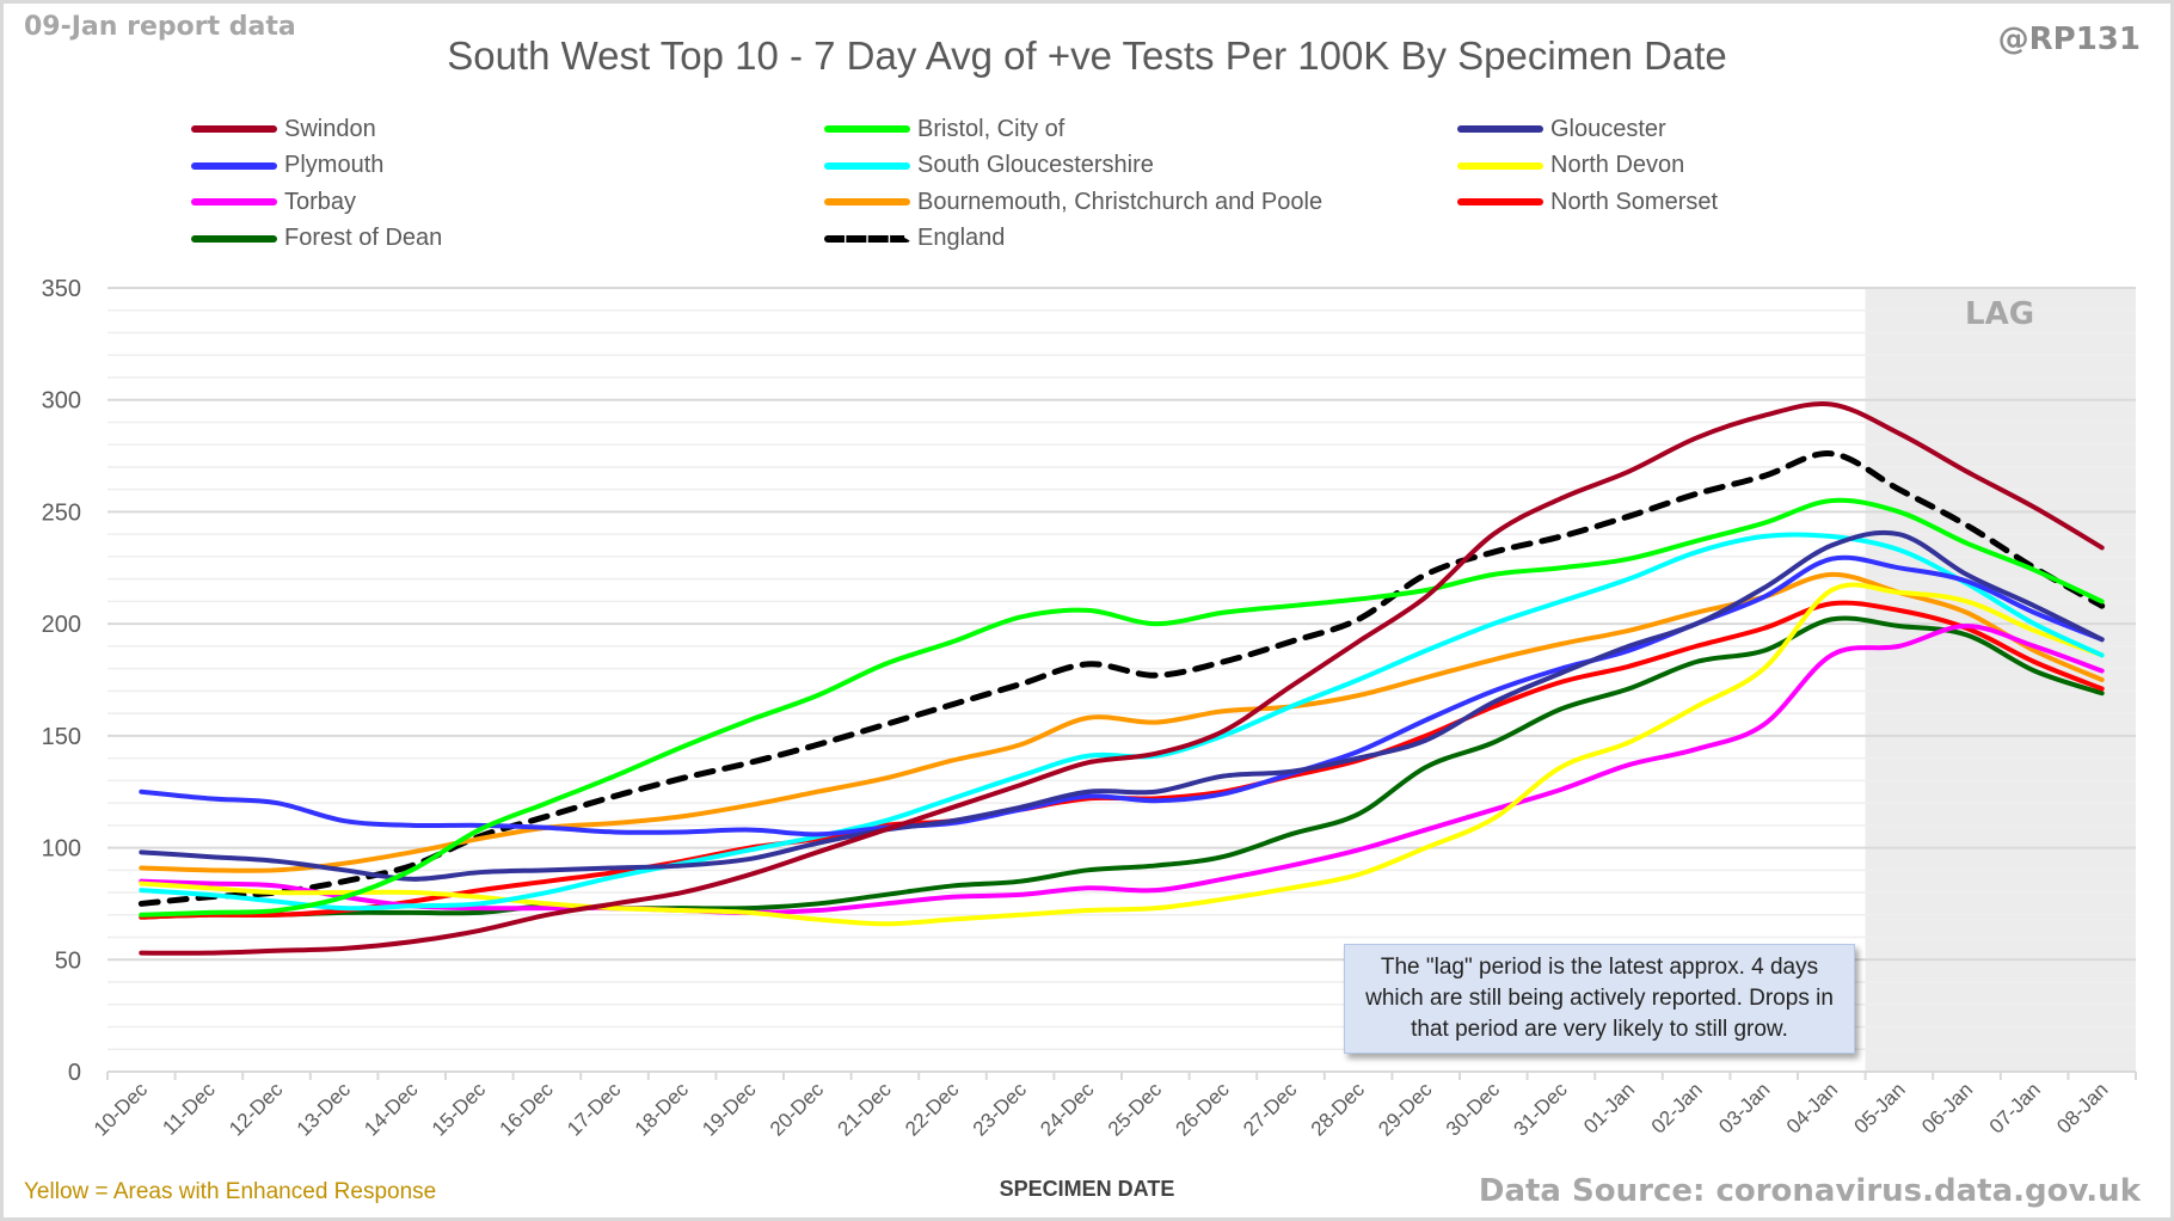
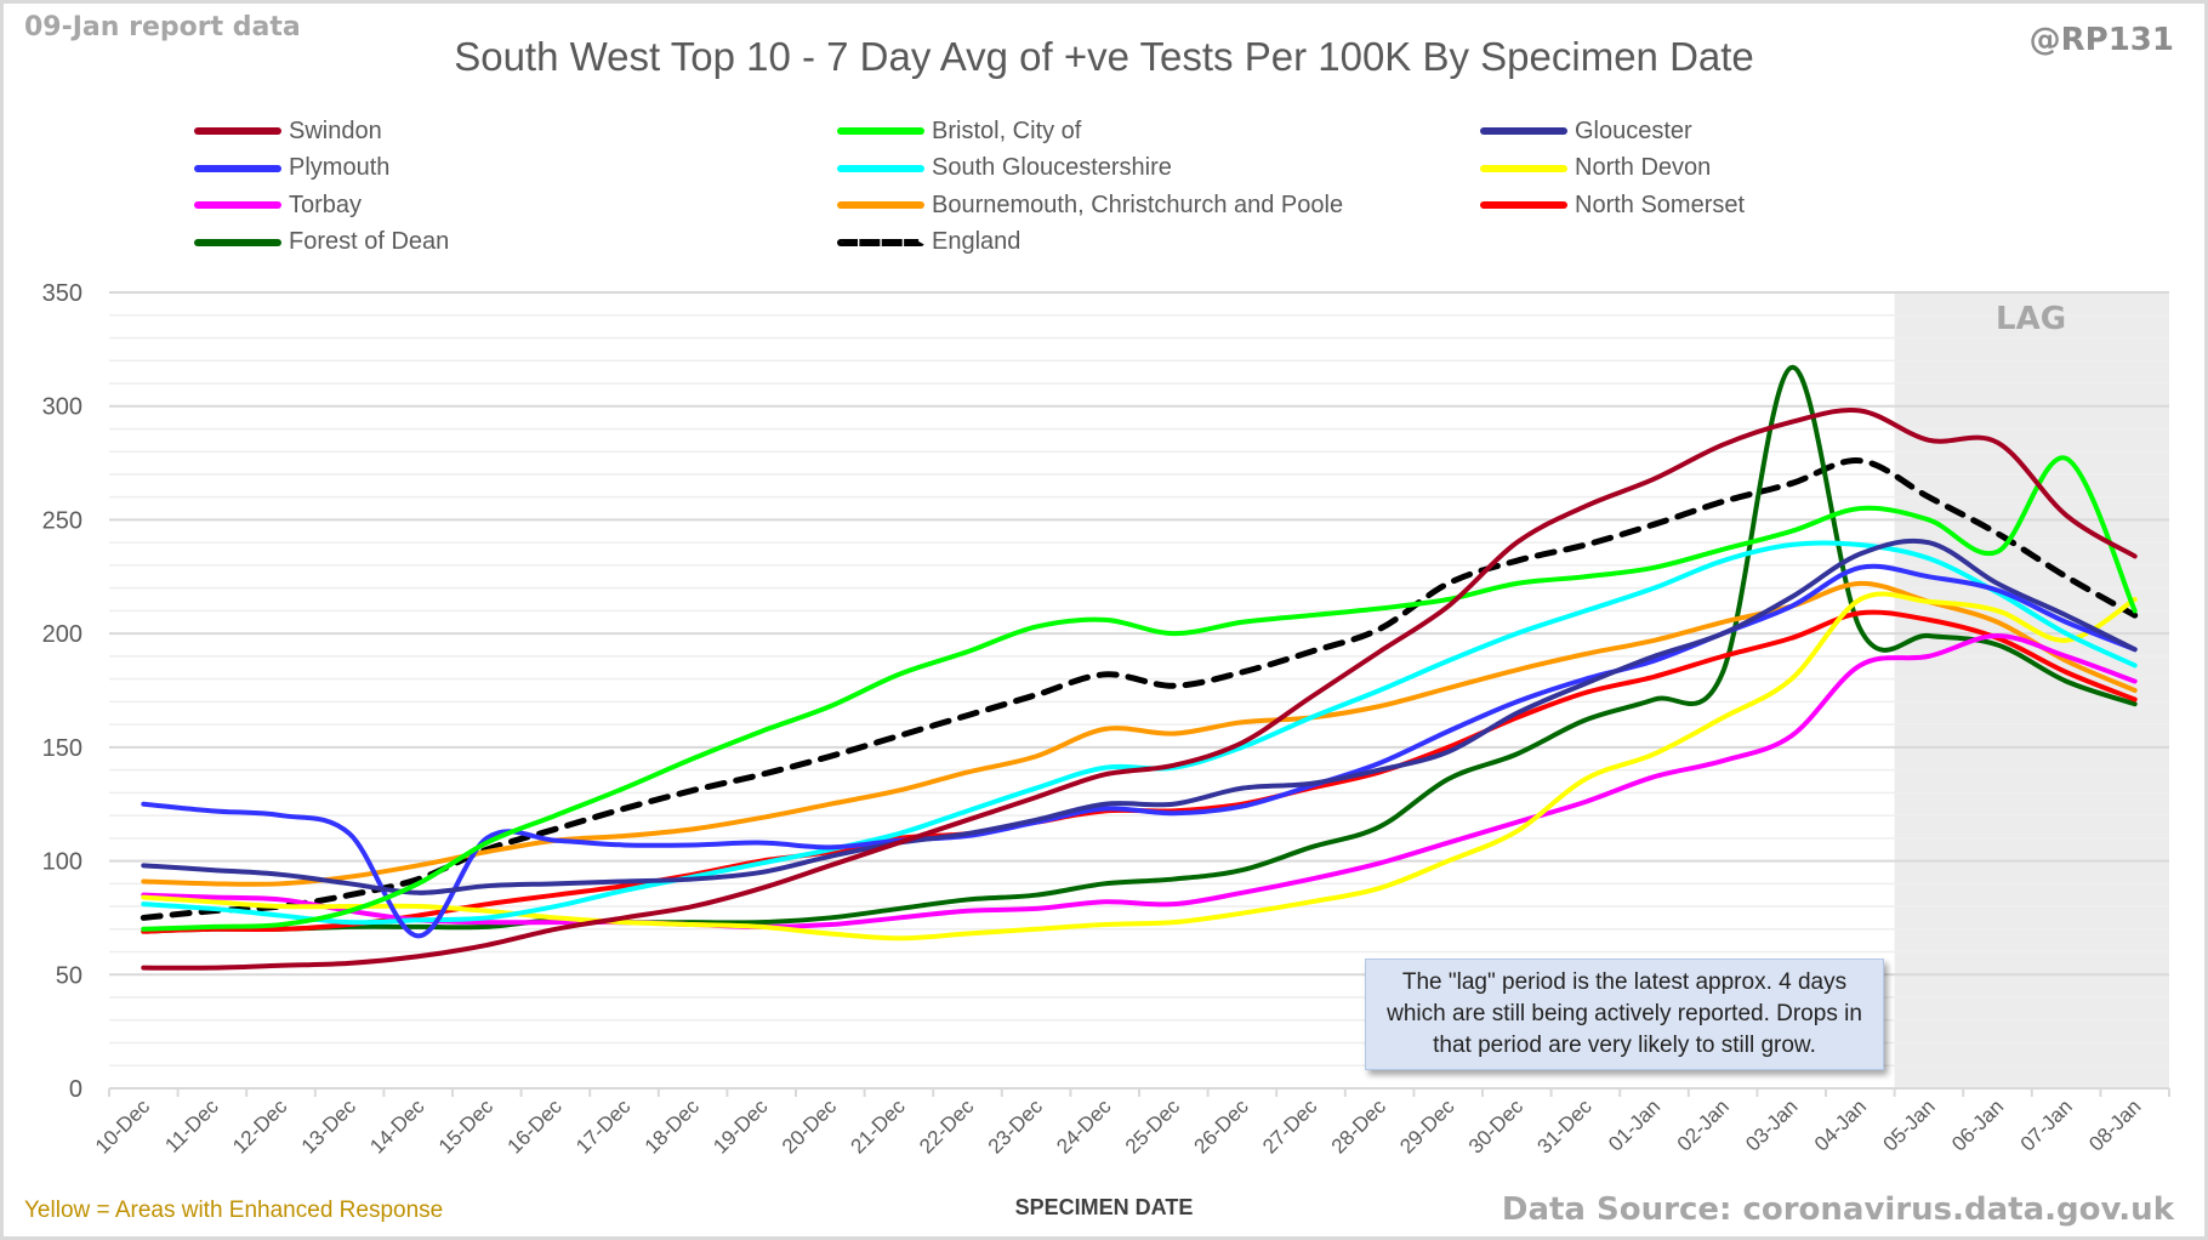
Plymouth/14-Dec: 110 -> 67
Forest of Dean/03-Jan: 188 -> 317
Swindon/06-Jan: 268 -> 284
Bristol, City of/07-Jan: 224 -> 277
North Devon/08-Jan: 186 -> 215
